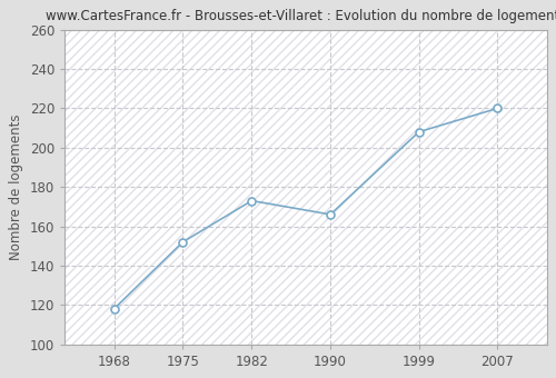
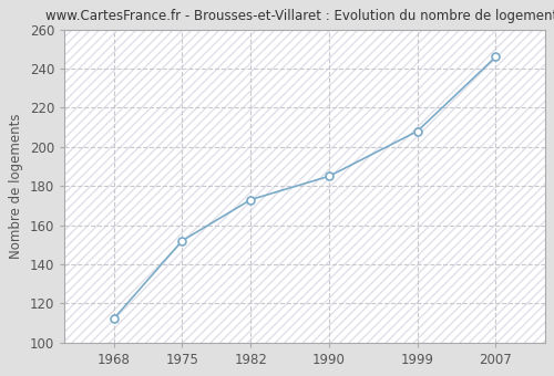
1968: 118 -> 112
1990: 166 -> 185
2007: 220 -> 246
